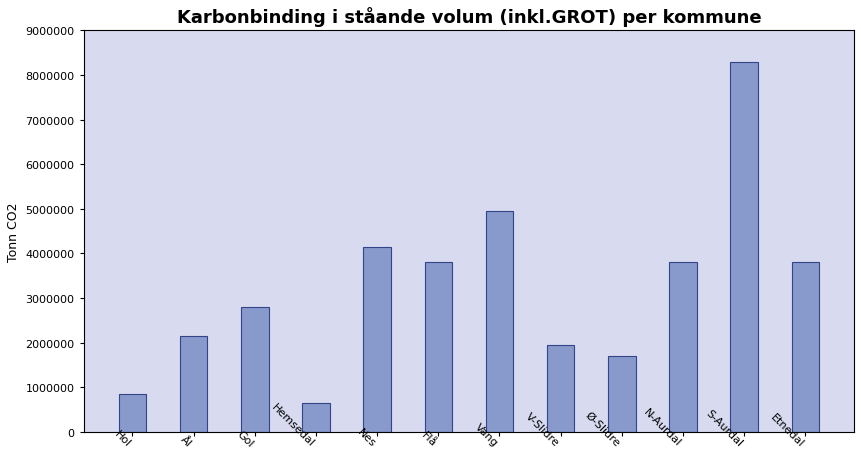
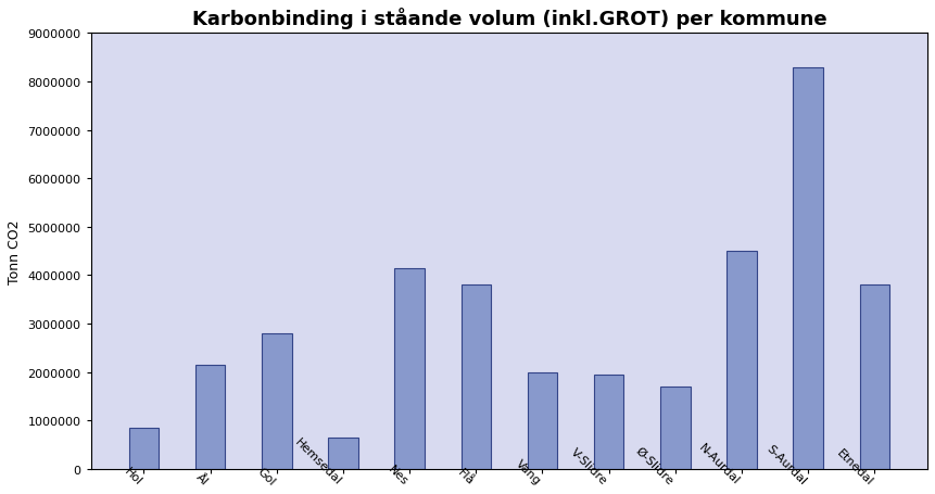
Vang: 4950000 -> 2000000
N-Aurdal: 3800000 -> 4500000
